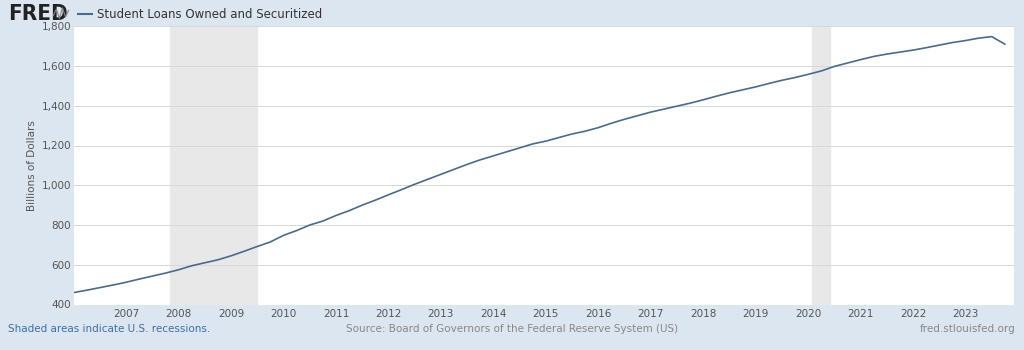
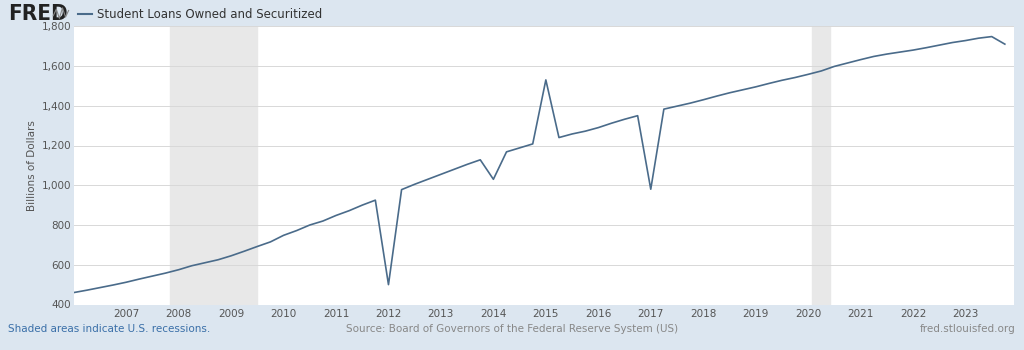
2012: 950 -> 500
2014: 1,150 -> 1,030
2015: 1,220 -> 1,530
2017: 1,370 -> 980
